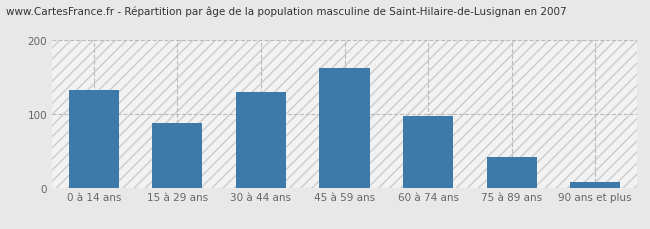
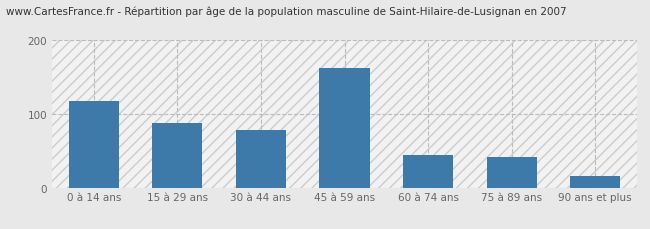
0 à 14 ans: 132 -> 118
30 à 44 ans: 130 -> 78
60 à 74 ans: 97 -> 44
90 ans et plus: 7 -> 16
